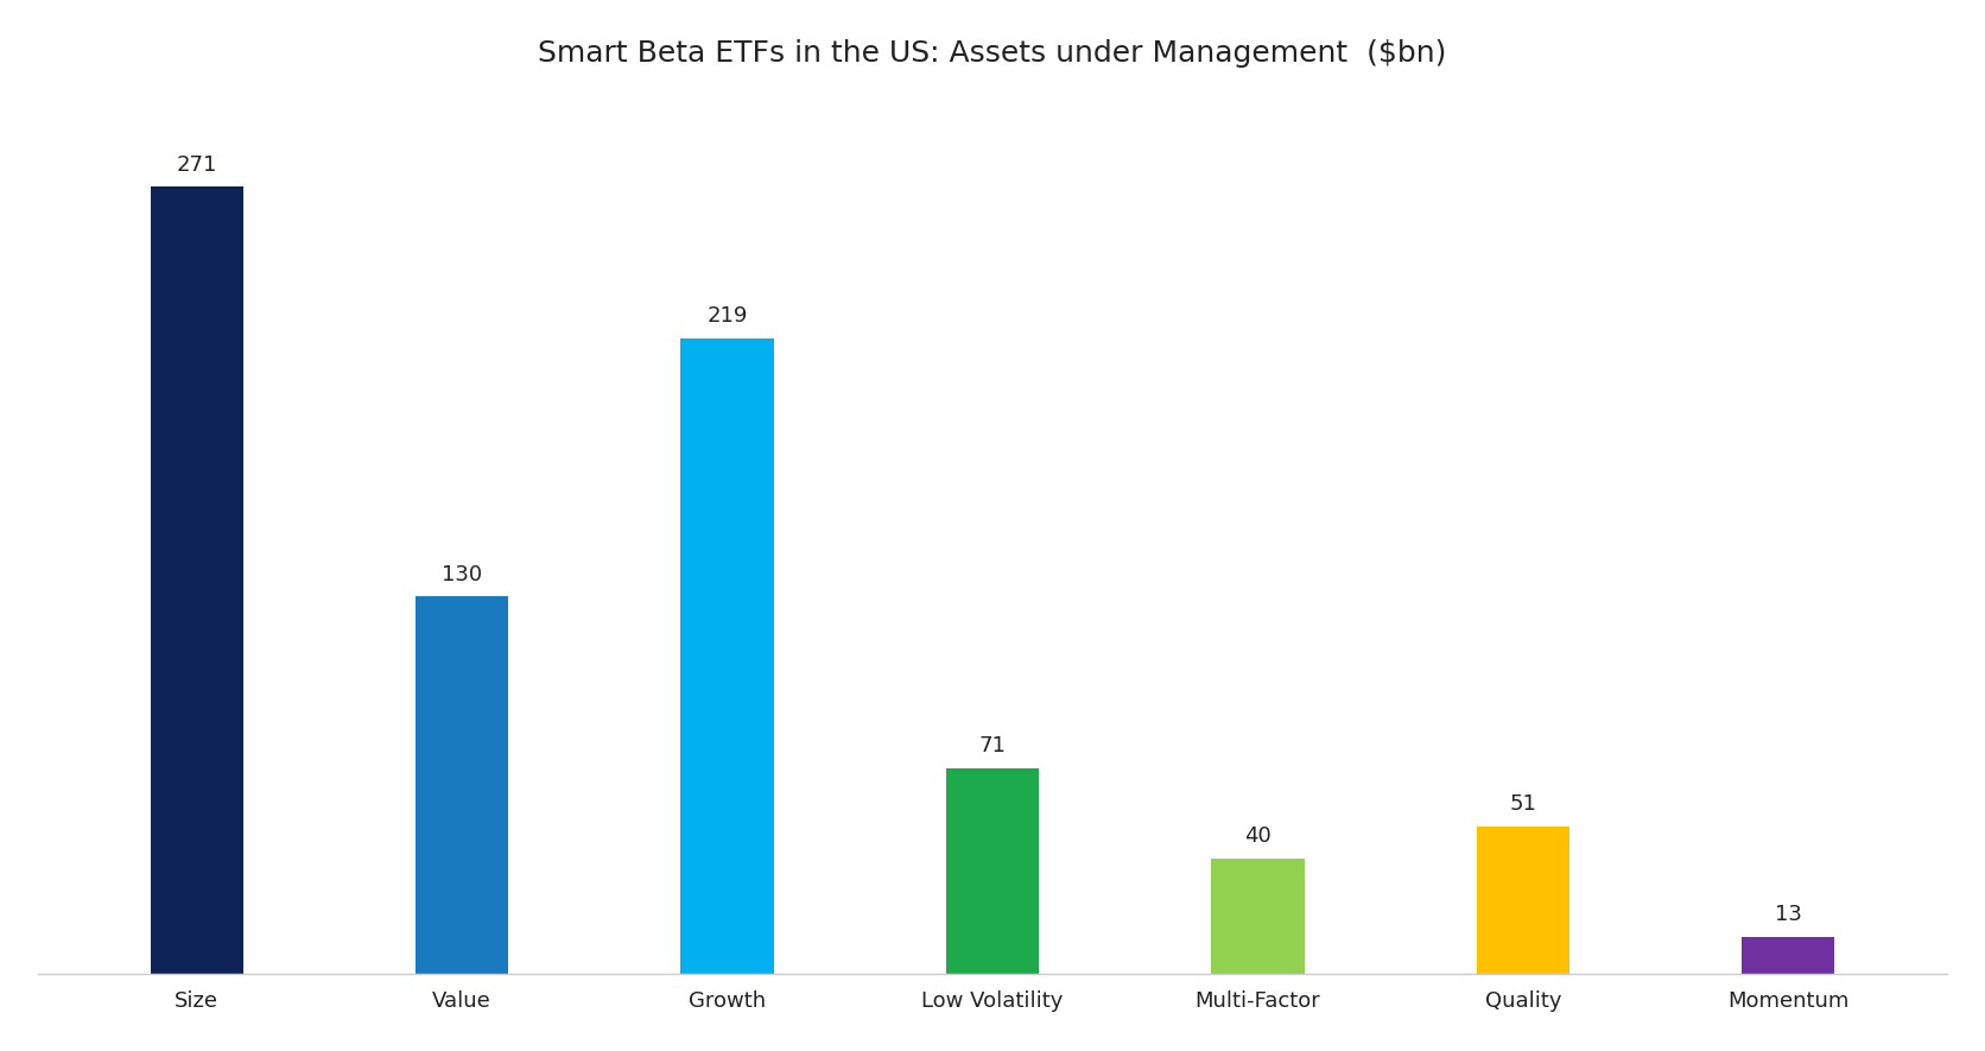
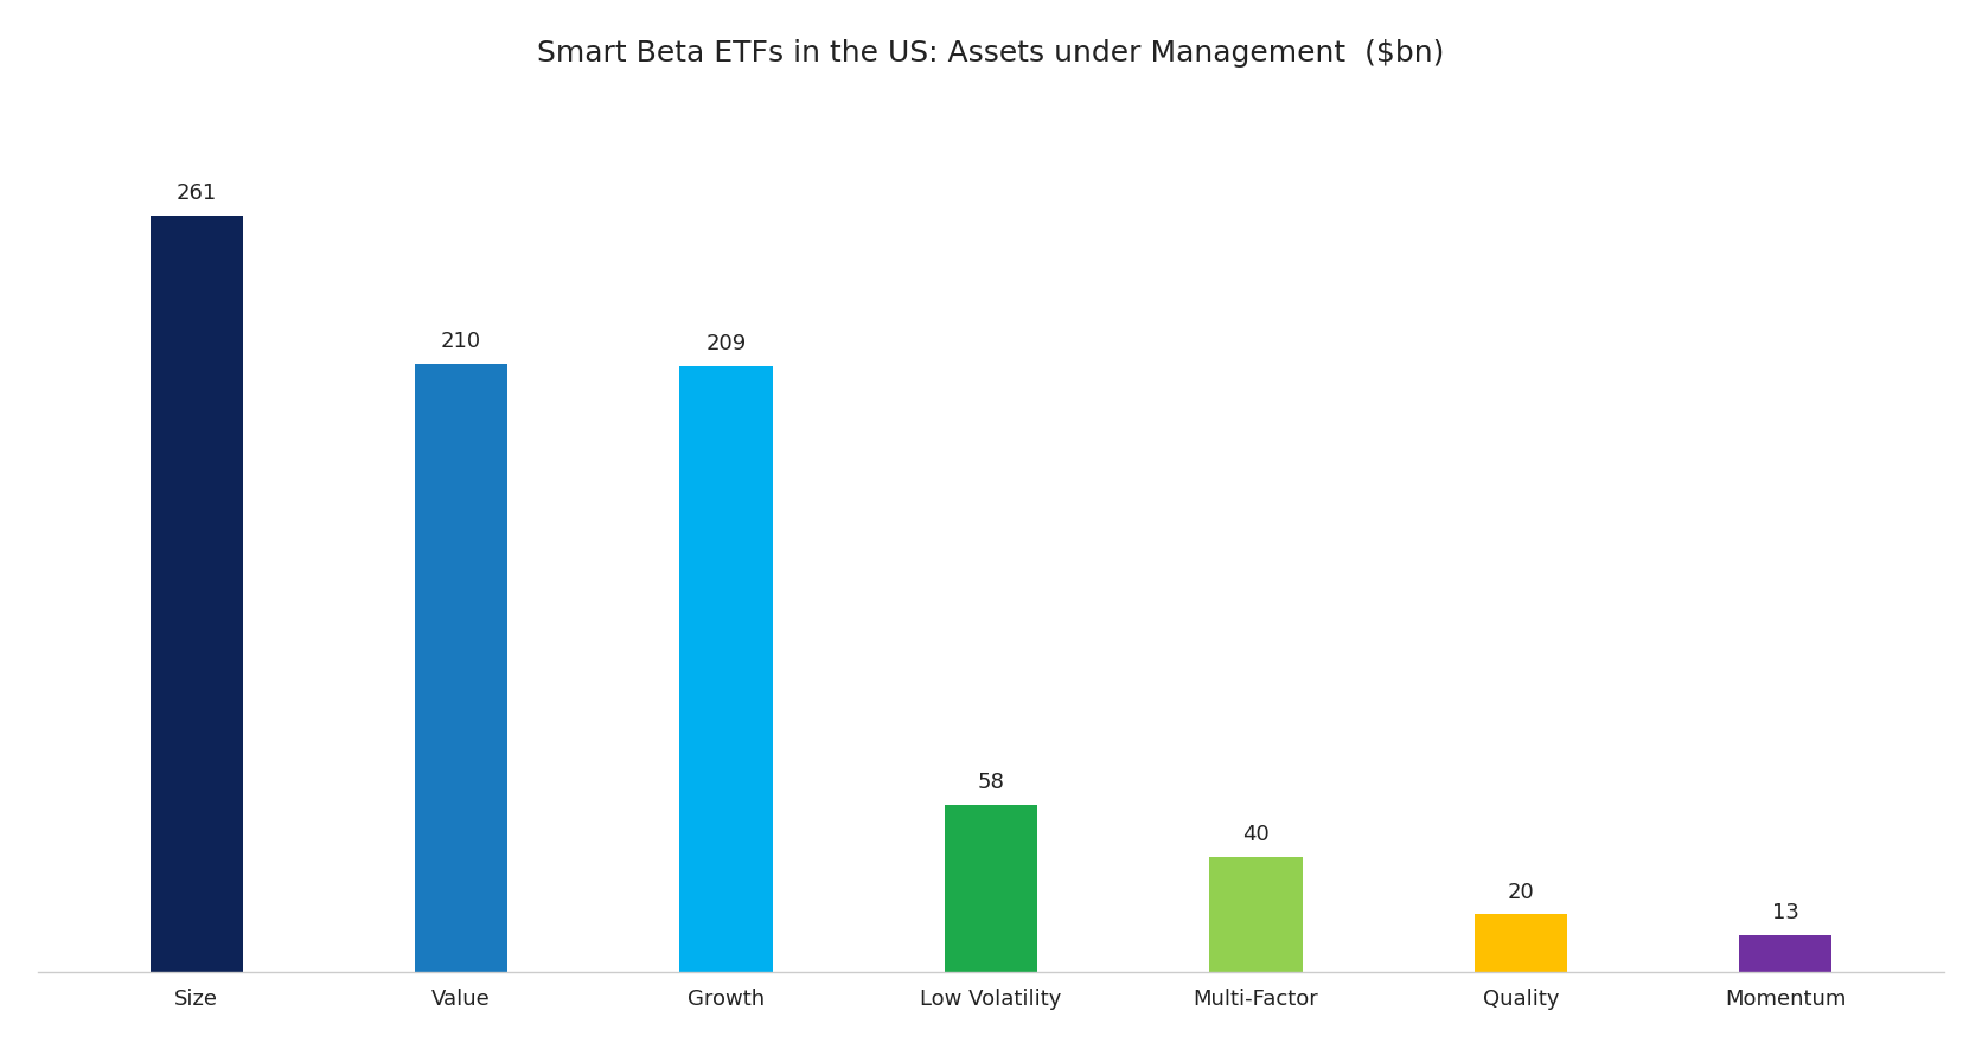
Size: 271 -> 261
Value: 130 -> 210
Growth: 219 -> 209
Low Volatility: 71 -> 58
Quality: 51 -> 20
